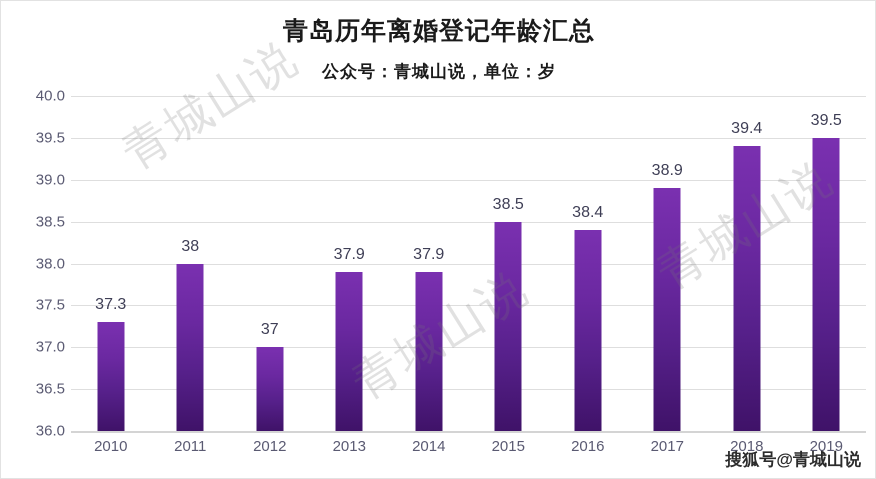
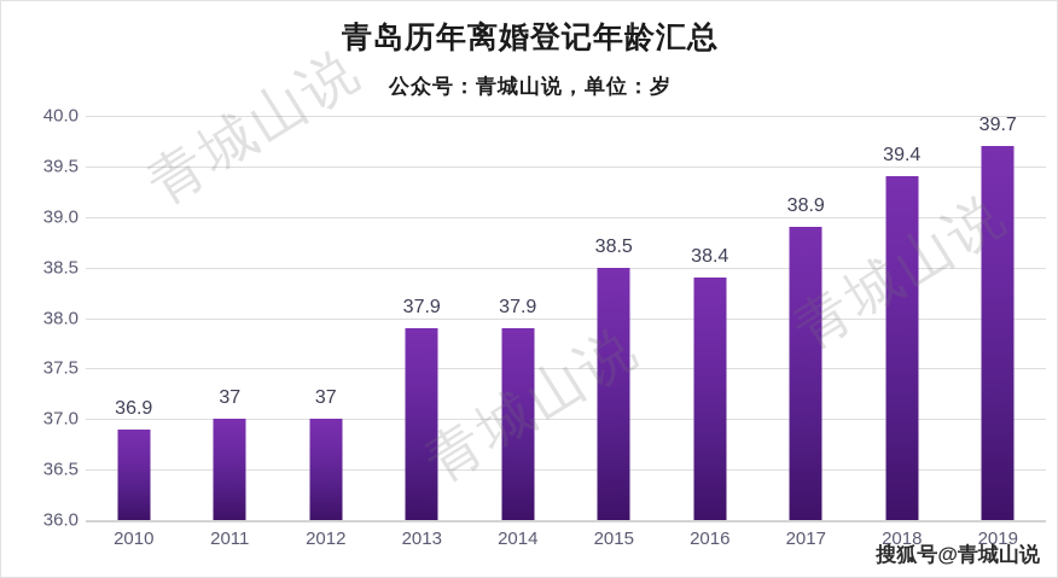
2010: 37.3 -> 36.9
2011: 38 -> 37
2019: 39.5 -> 39.7
